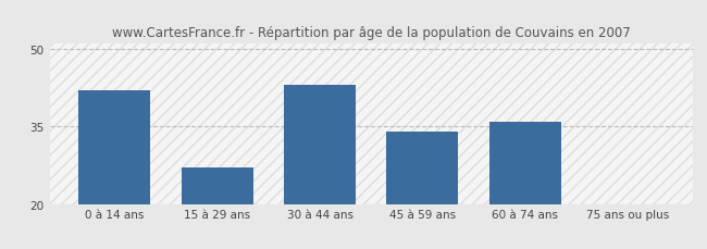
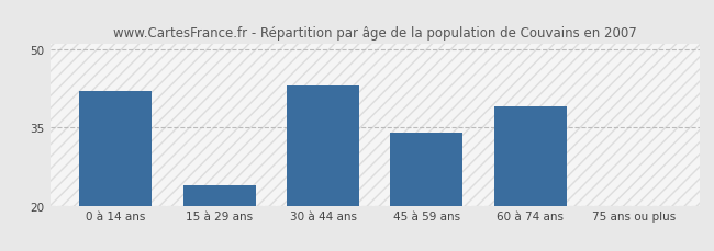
15 à 29 ans: 27 -> 24
60 à 74 ans: 36 -> 39
